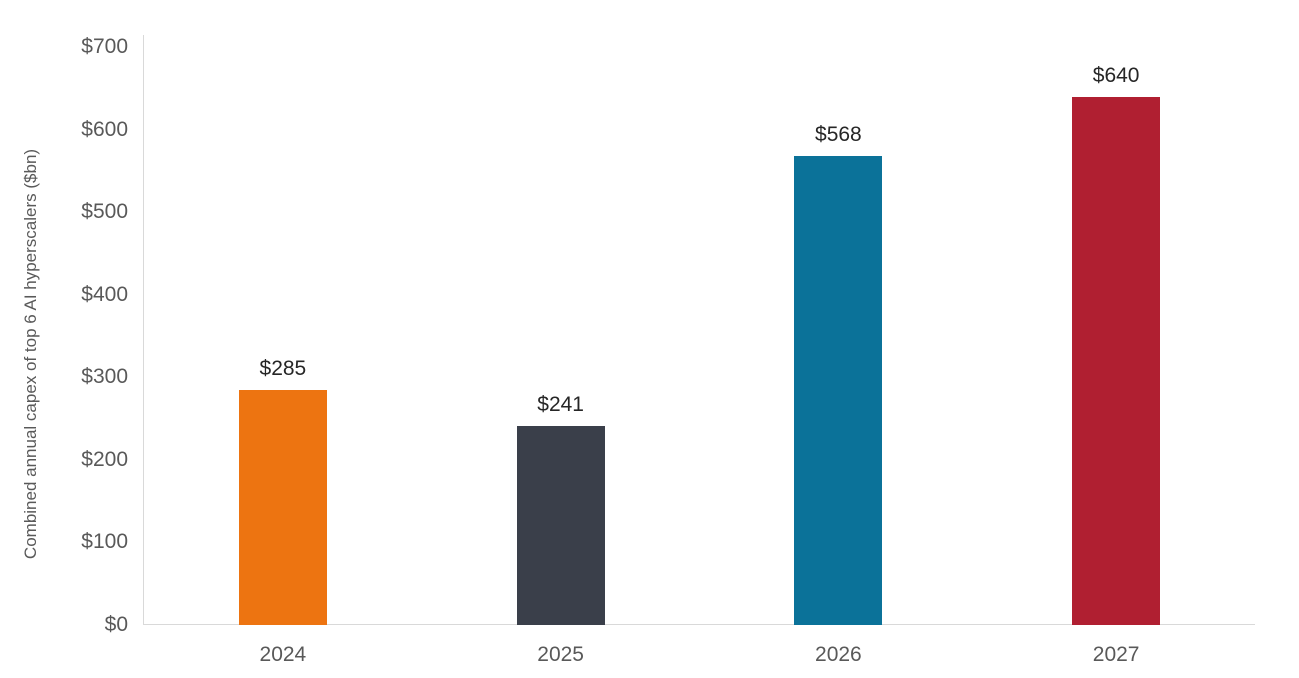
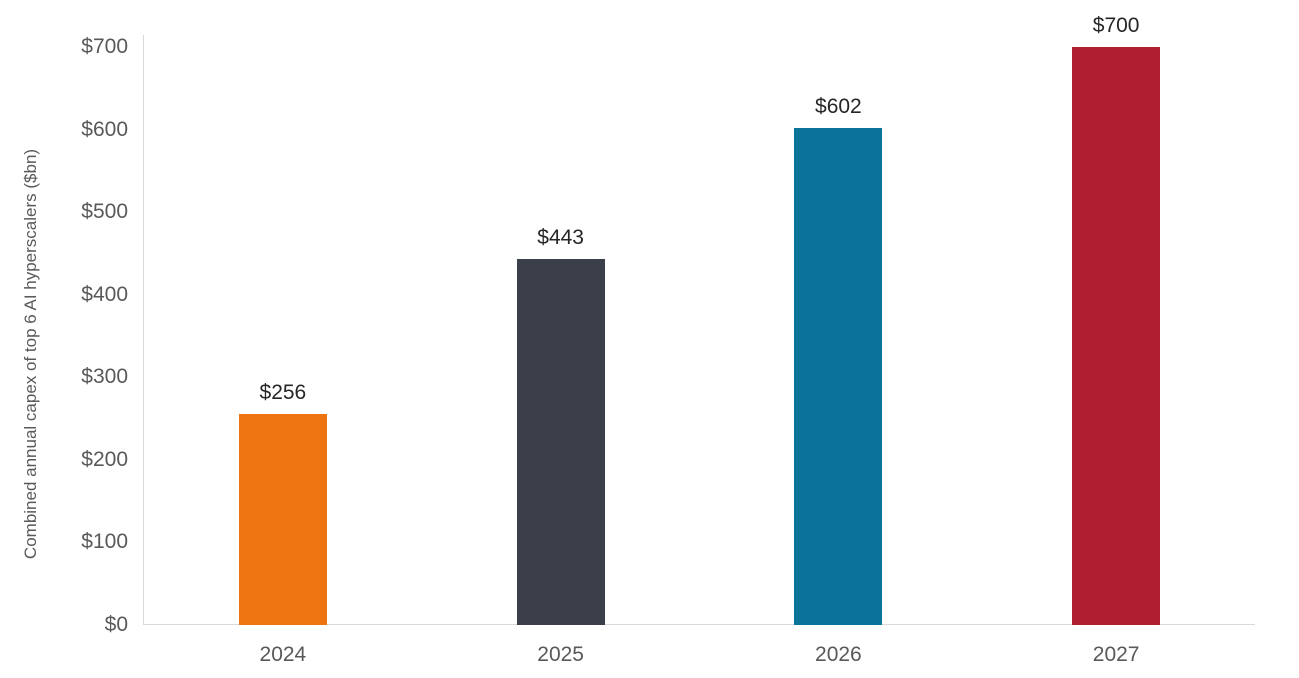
2024: $285 -> $256
2025: $241 -> $443
2026: $568 -> $602
2027: $640 -> $700
